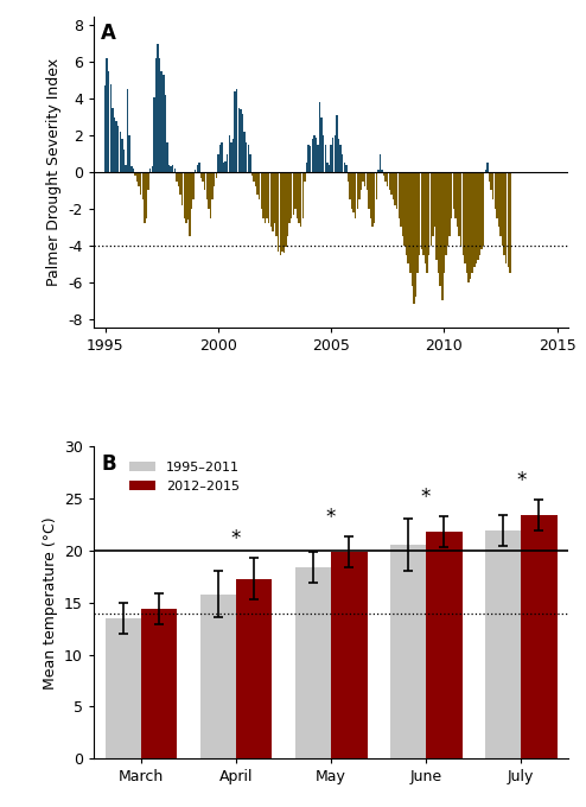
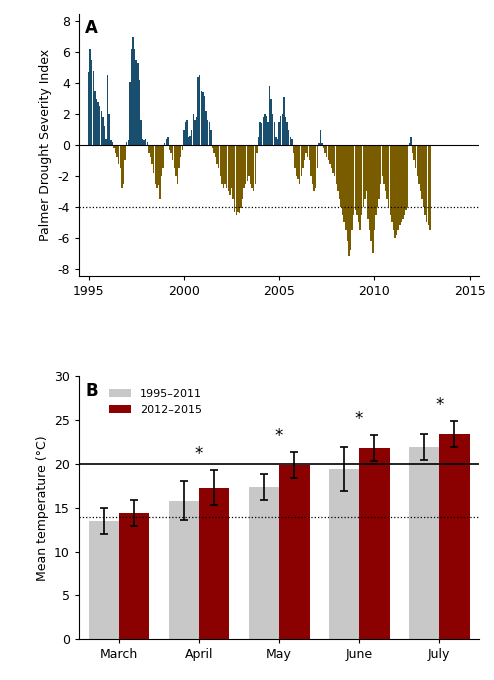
1995–2011/May: 18.4 -> 17.4
1995–2011/June: 20.6 -> 19.4
